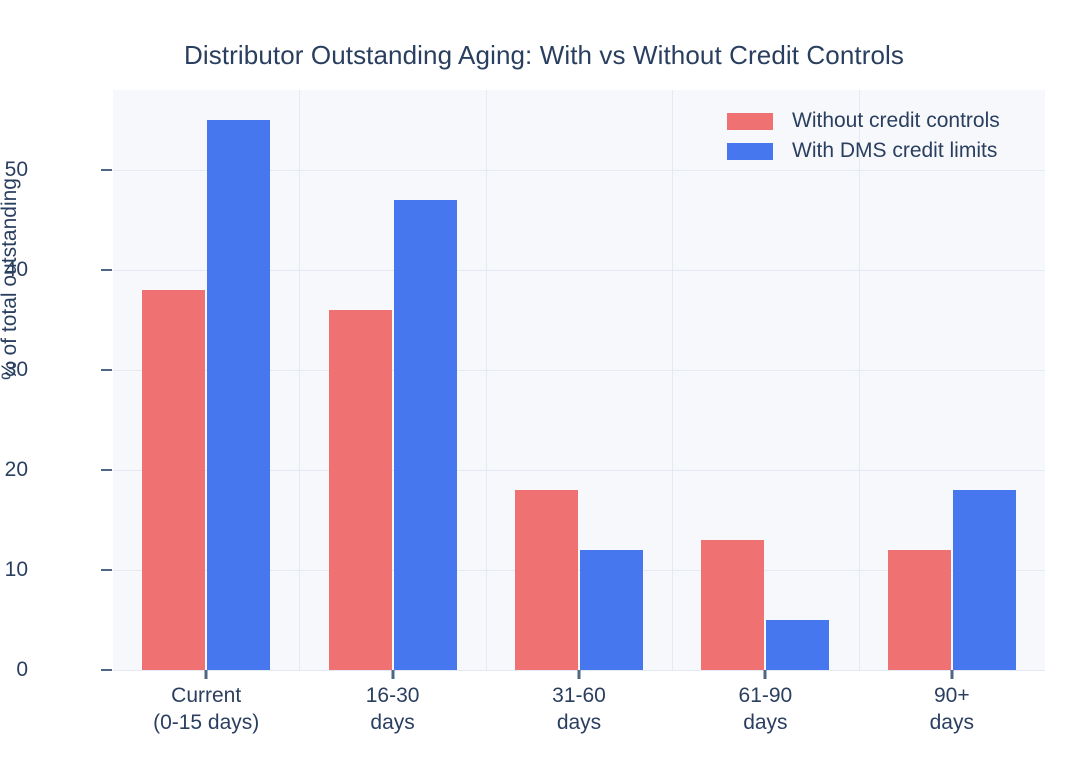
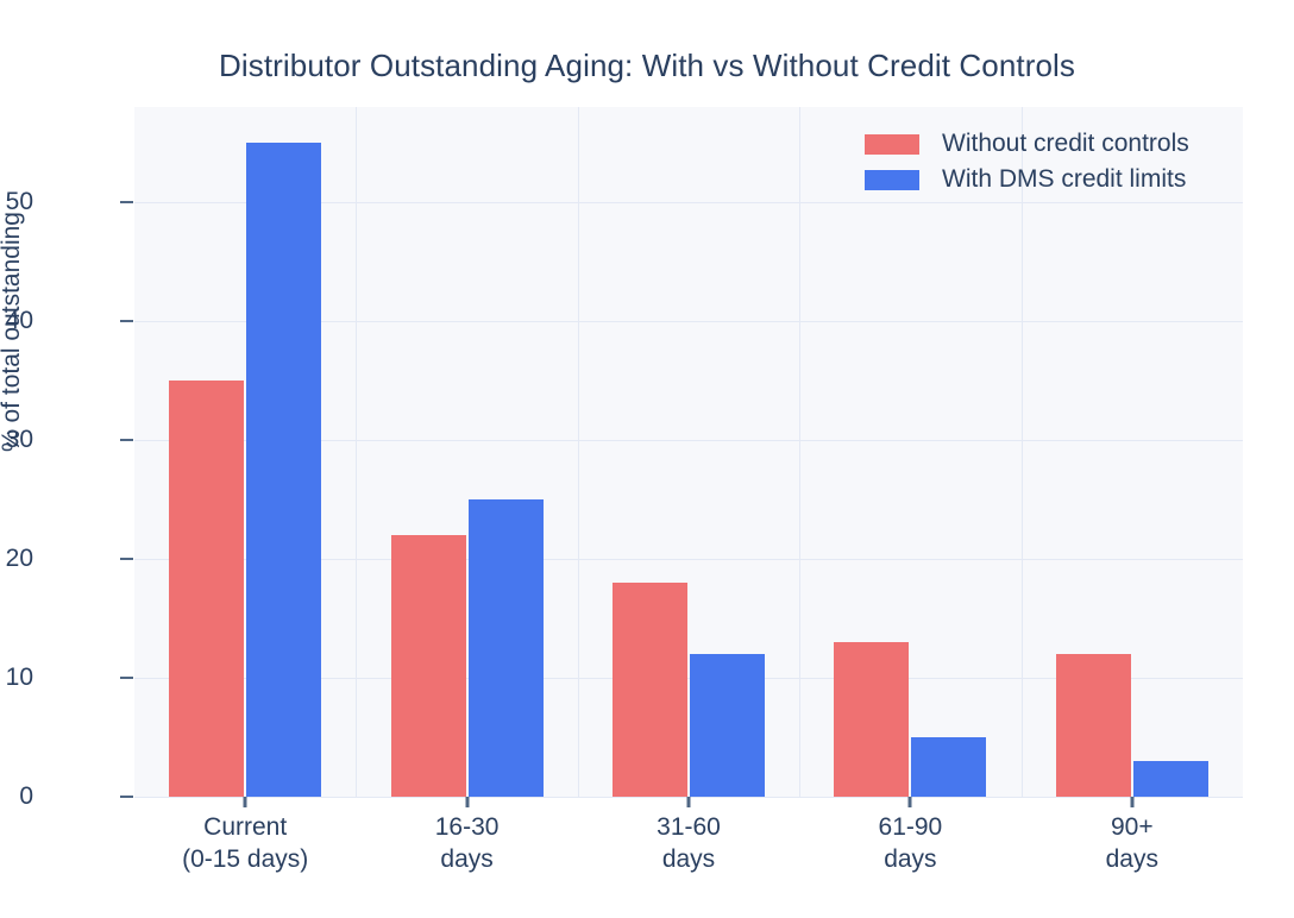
Without credit controls/Current (0-15 days): 38 -> 35
Without credit controls/16-30 days: 36 -> 22
With DMS credit limits/16-30 days: 47 -> 25
With DMS credit limits/90+ days: 18 -> 3
